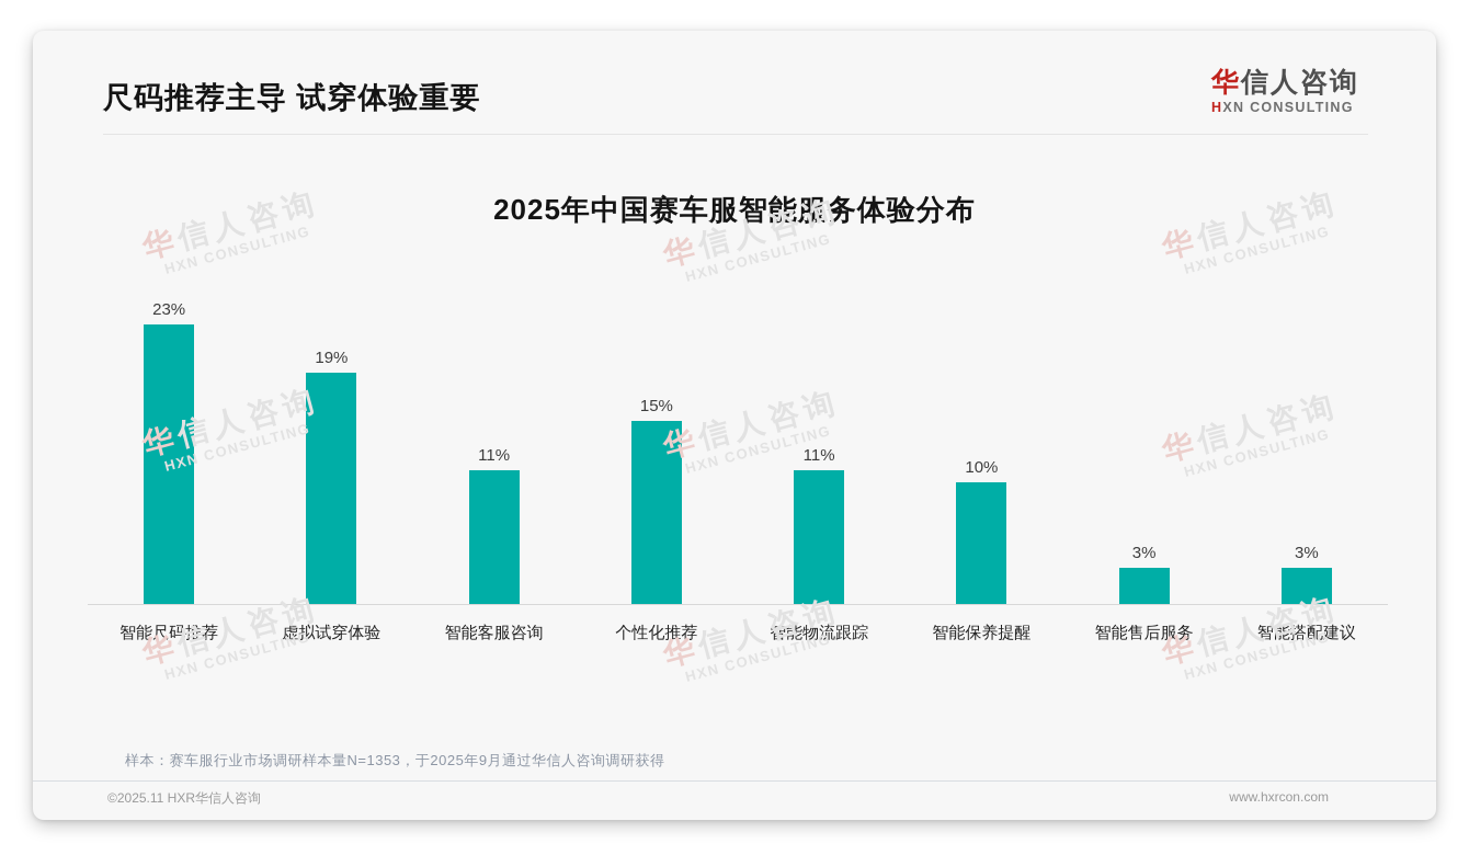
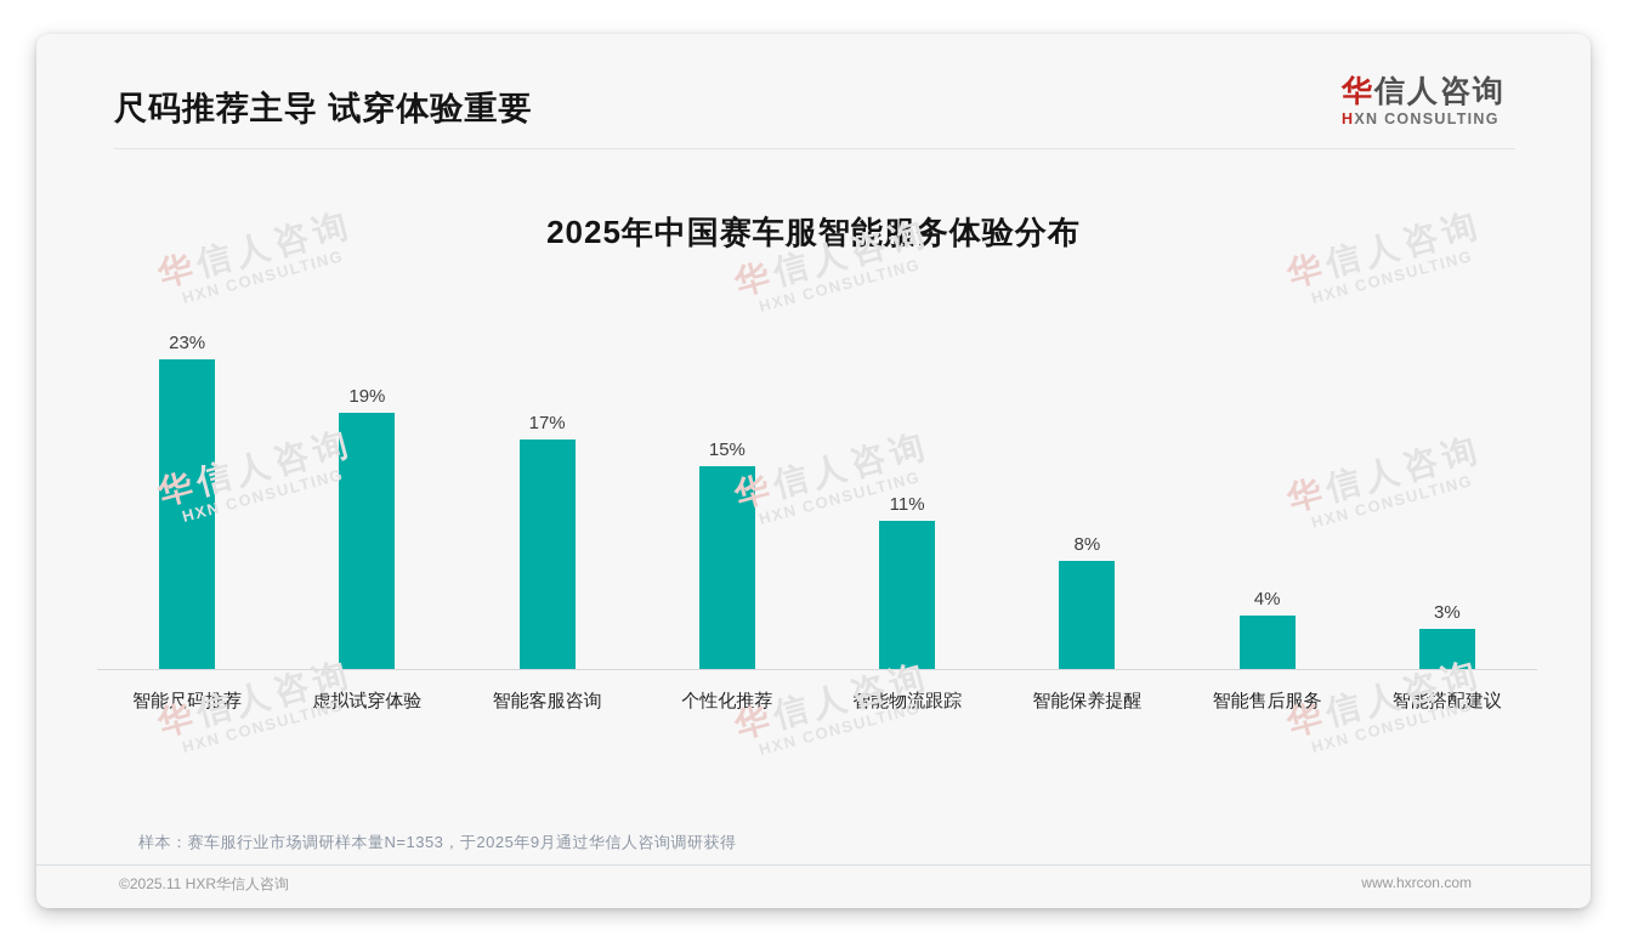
智能客服咨询: 11% -> 17%
智能保养提醒: 10% -> 8%
智能售后服务: 3% -> 4%
